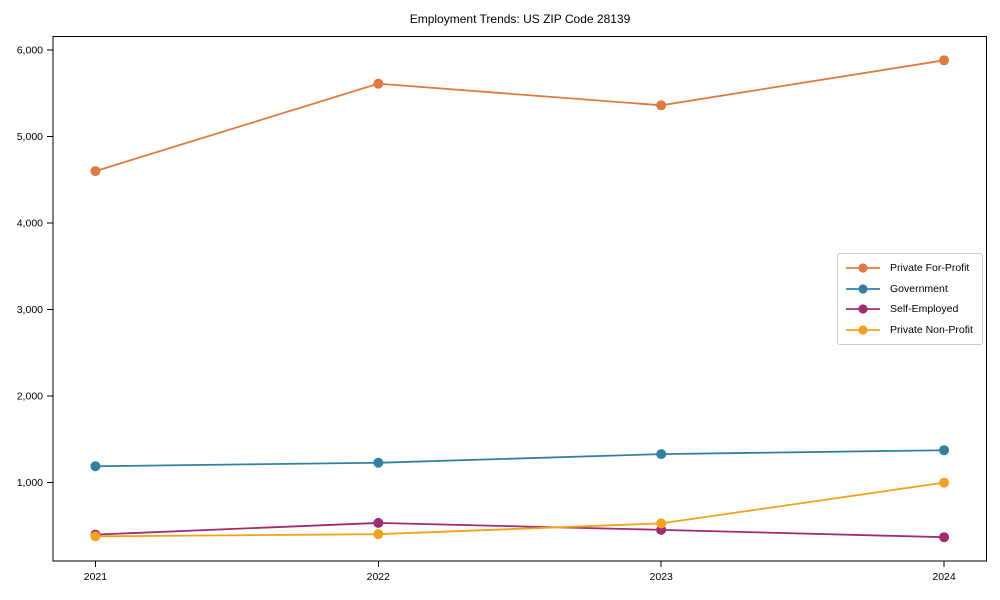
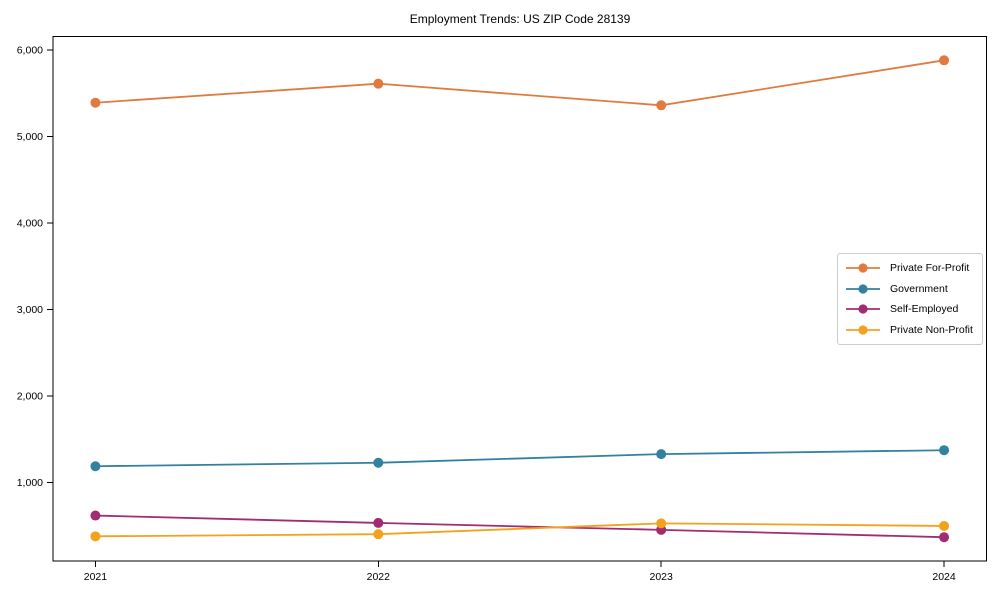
Private For-Profit/2021: 4600 -> 5400
Self-Employed/2021: 400 -> 600
Private Non-Profit/2024: 1000 -> 500
